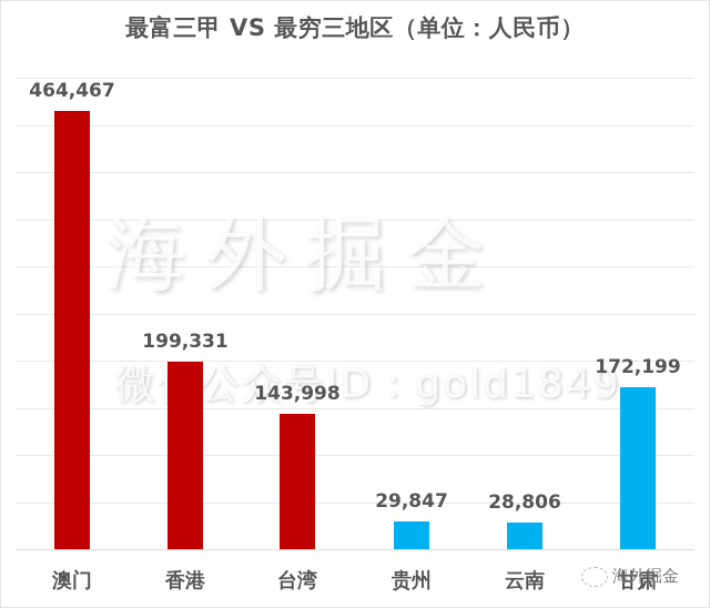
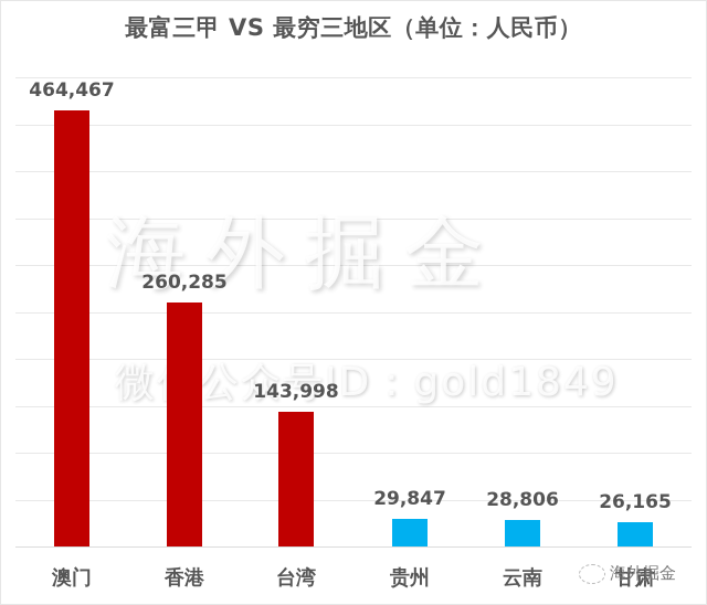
香港: 199,331 -> 260,285
甘肃: 172,199 -> 26,165
